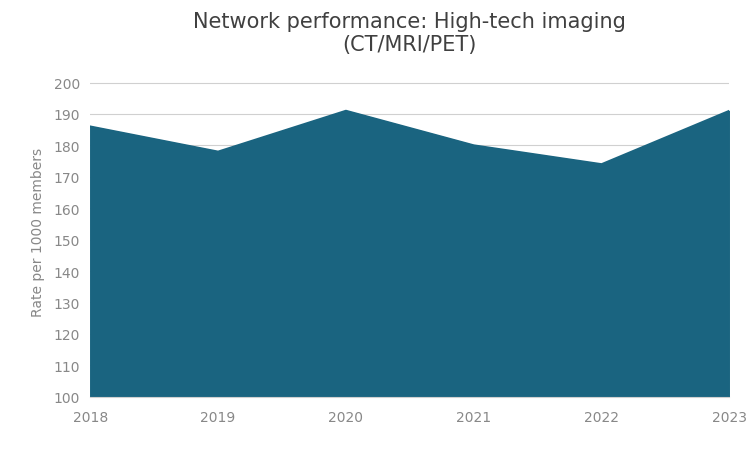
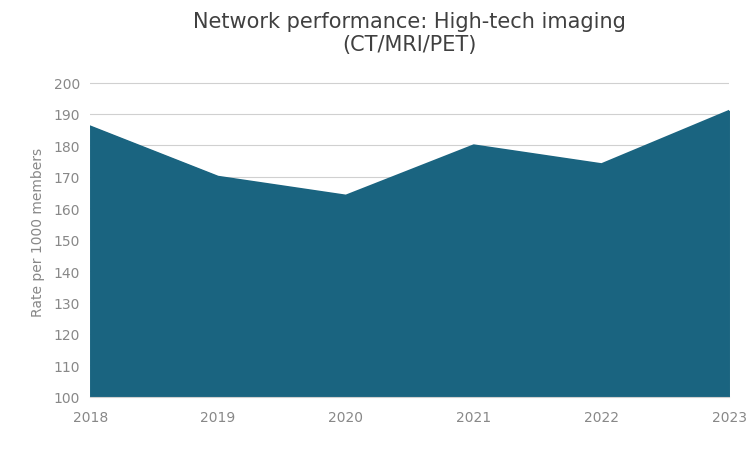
2019: 178 -> 170
2020: 191 -> 164
